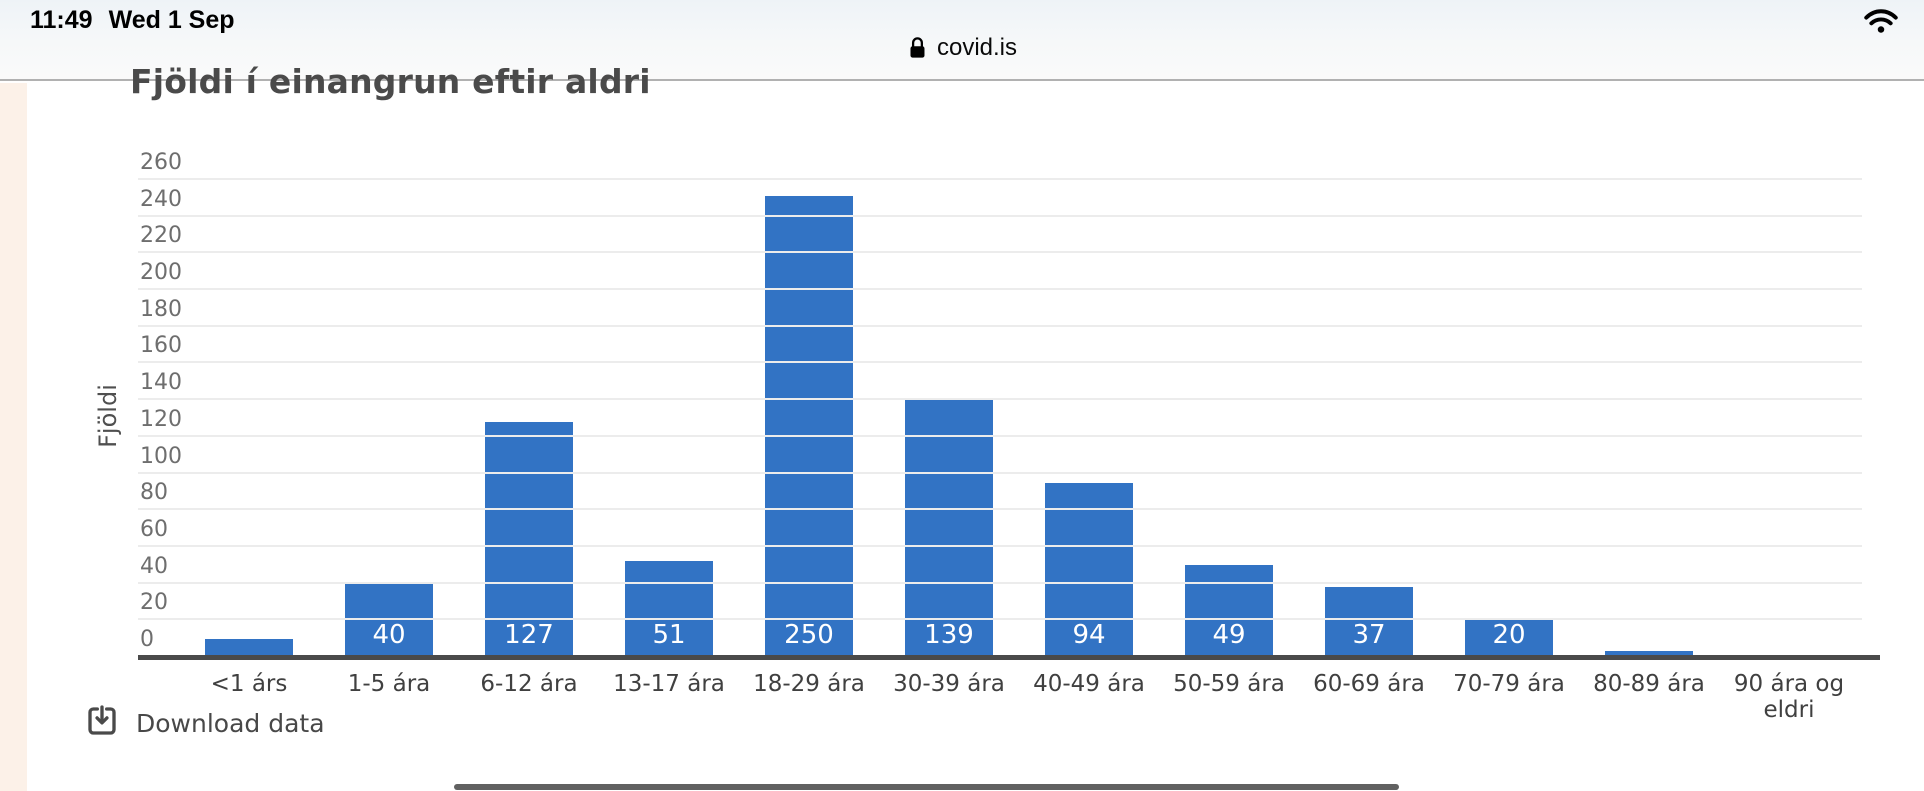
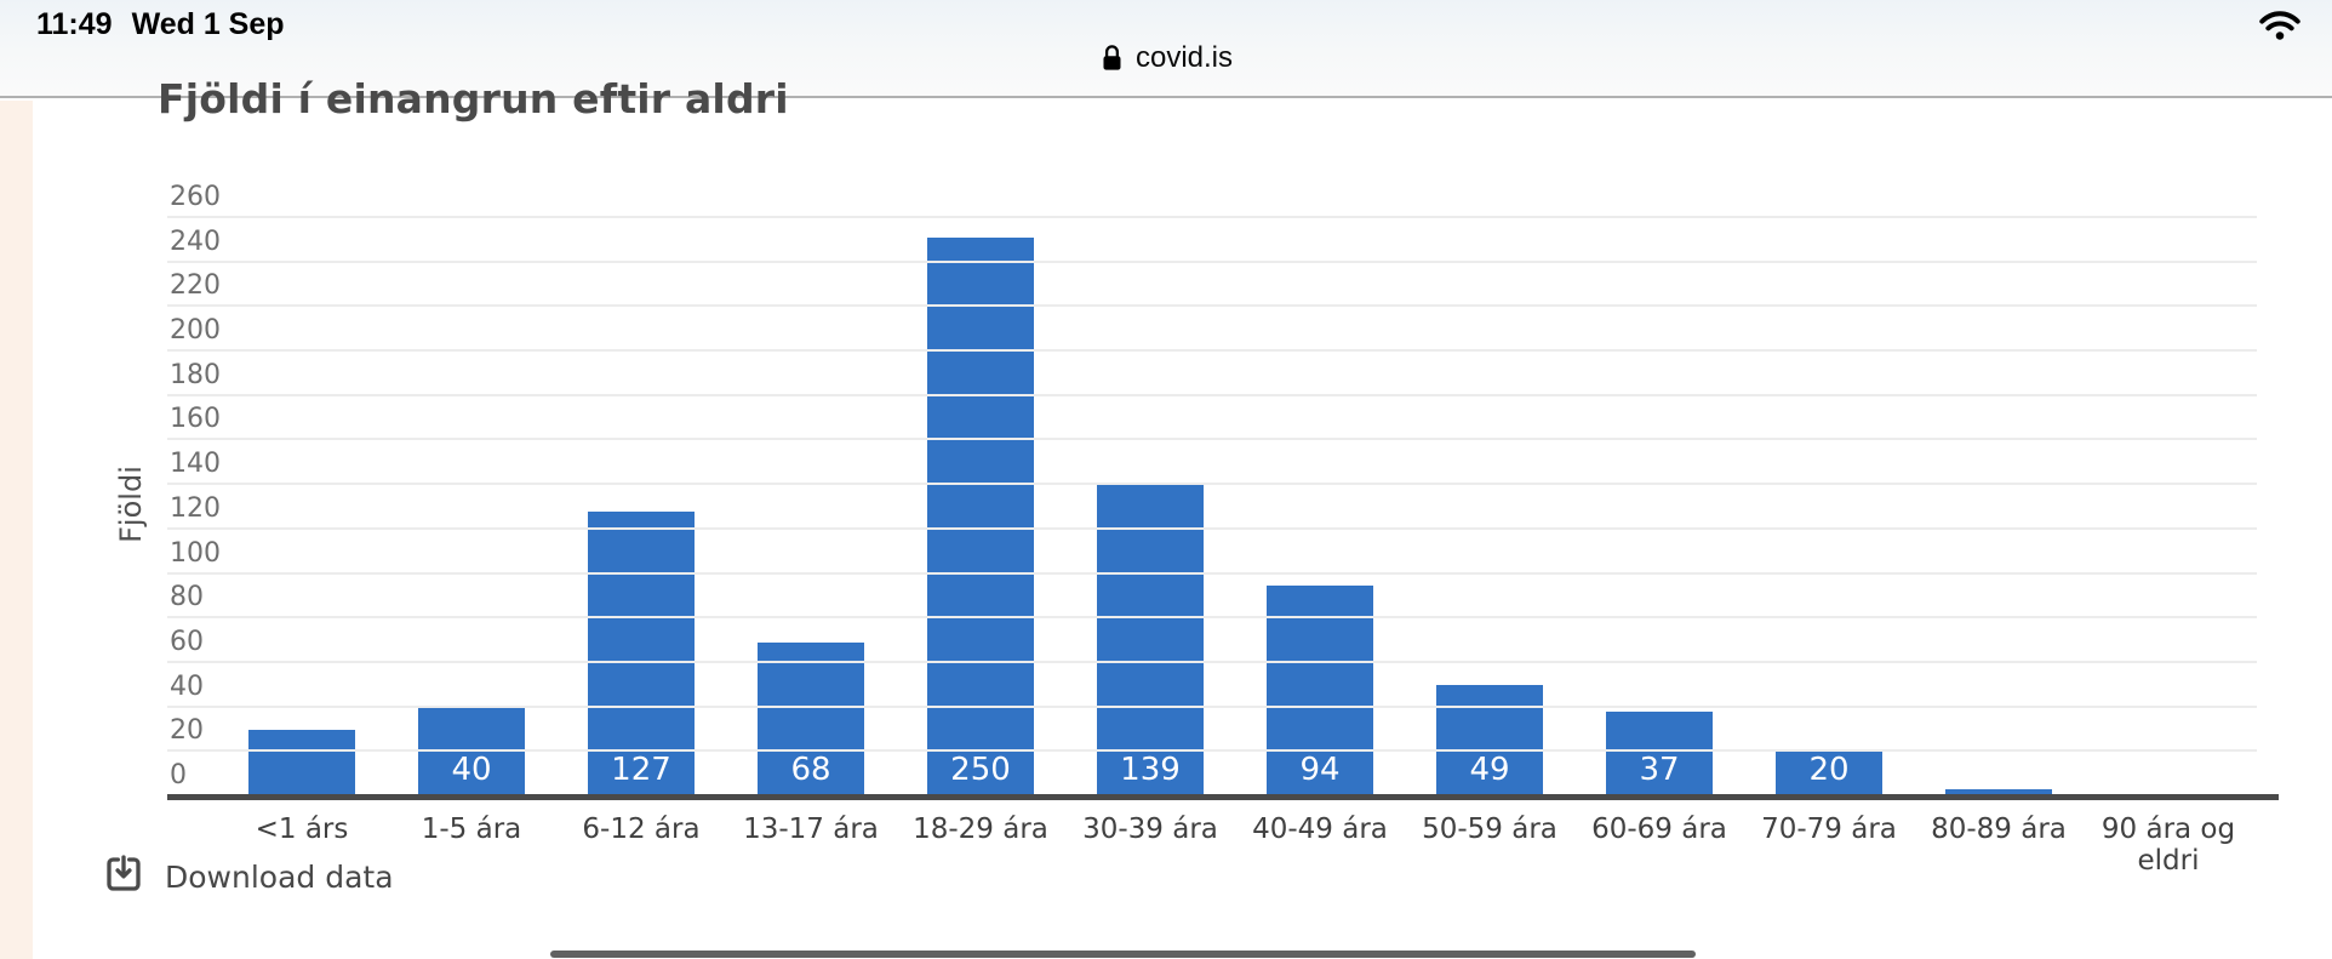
<1 árs: 9 -> 29
13-17 ára: 51 -> 68
